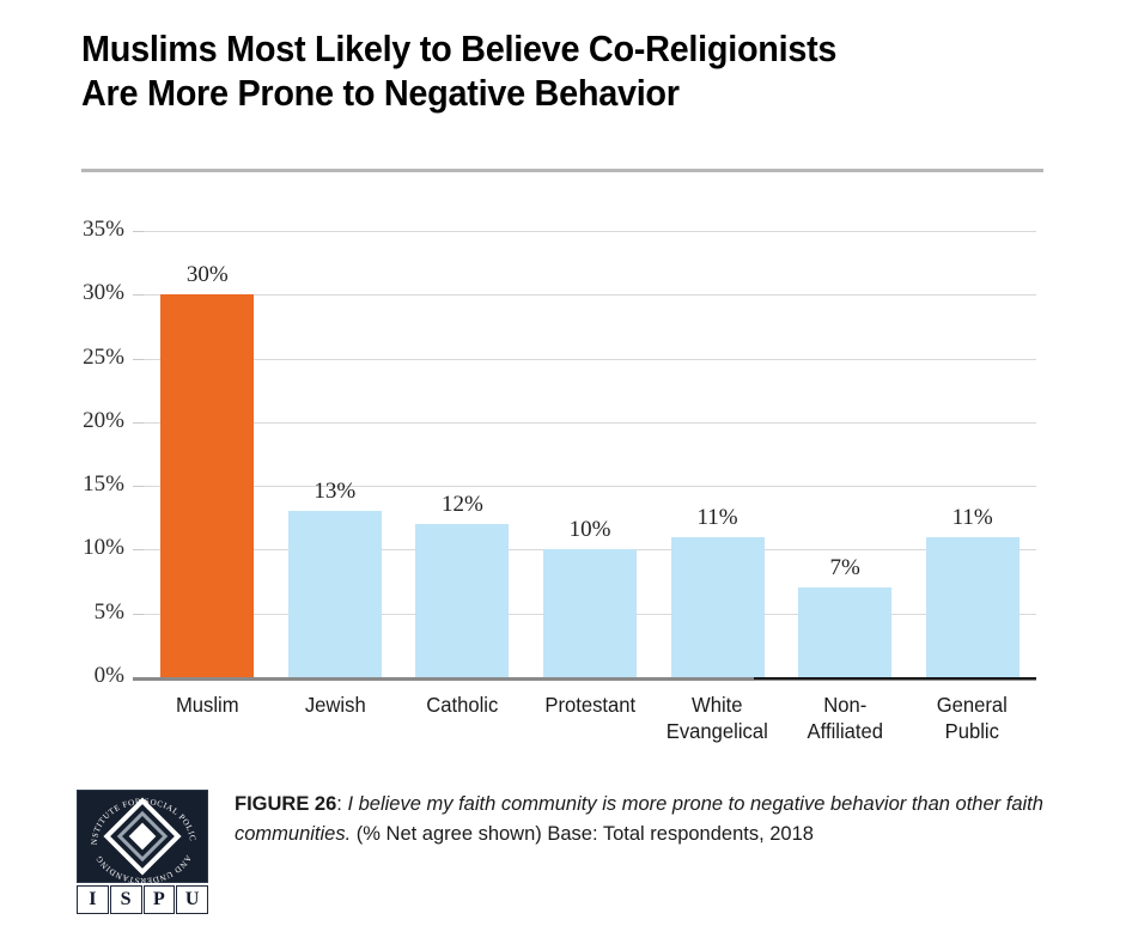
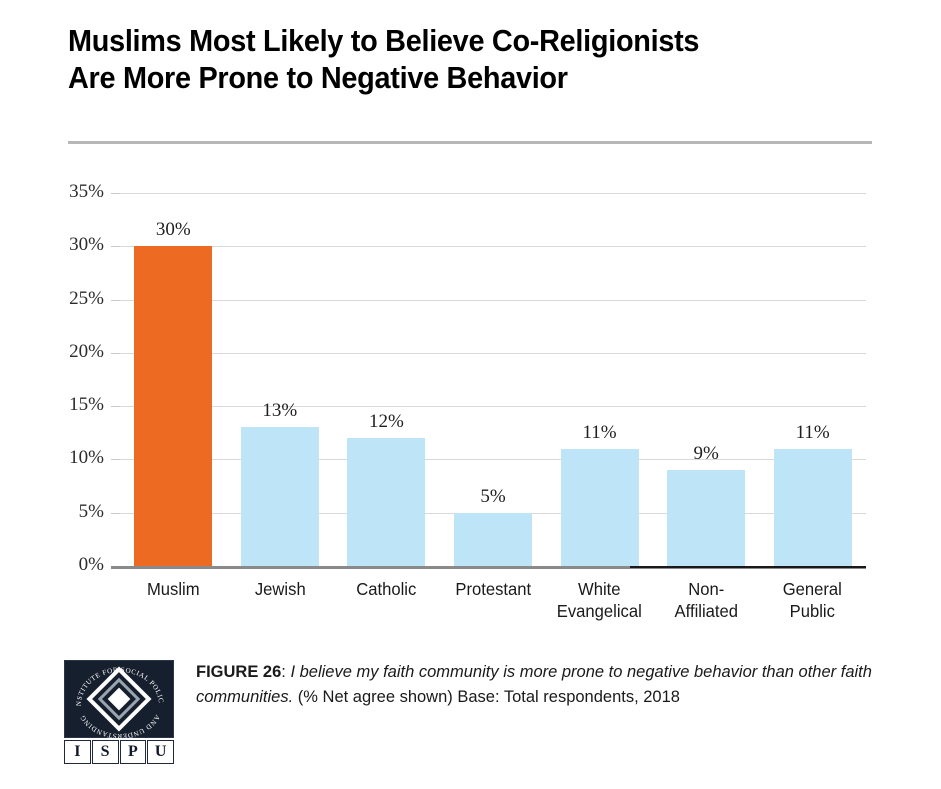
Protestant: 10% -> 5%
Non-Affiliated: 7% -> 9%
